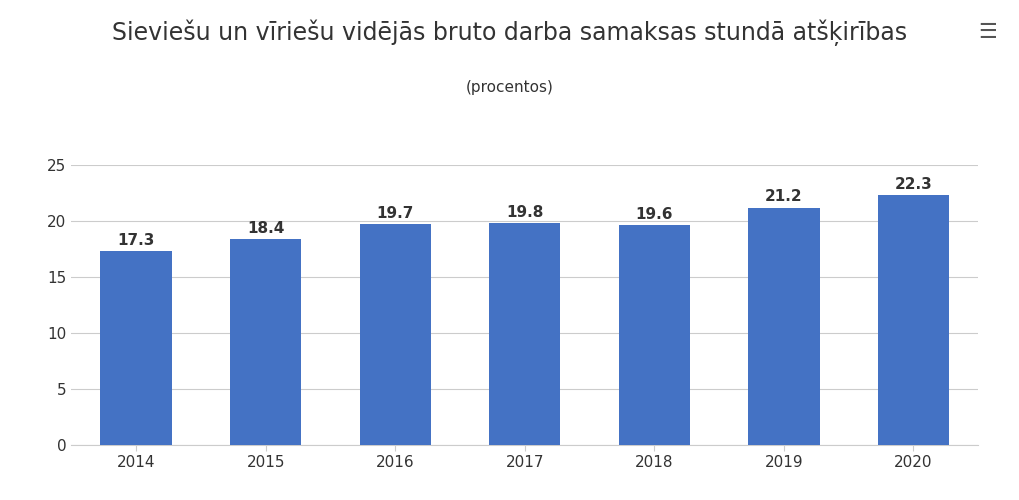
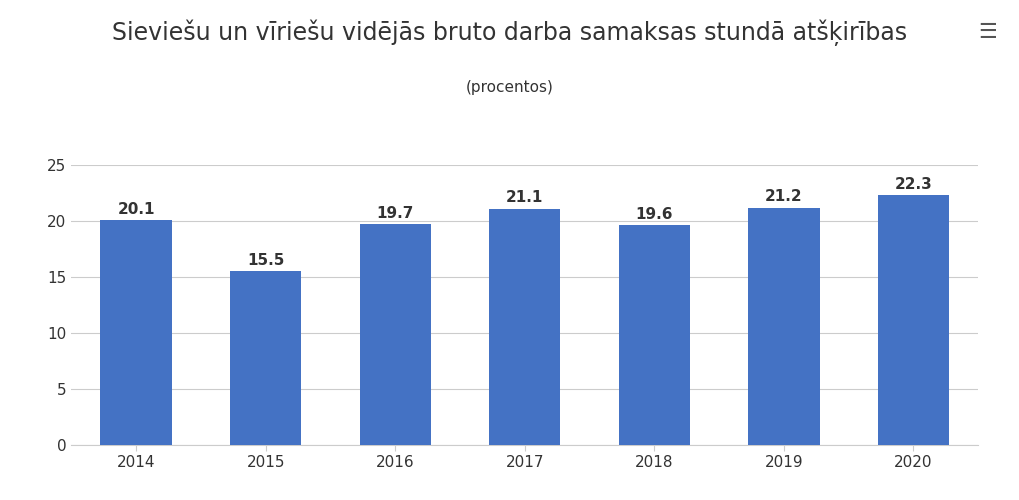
2014: 17.3 -> 20.1
2015: 18.4 -> 15.5
2017: 19.8 -> 21.1
